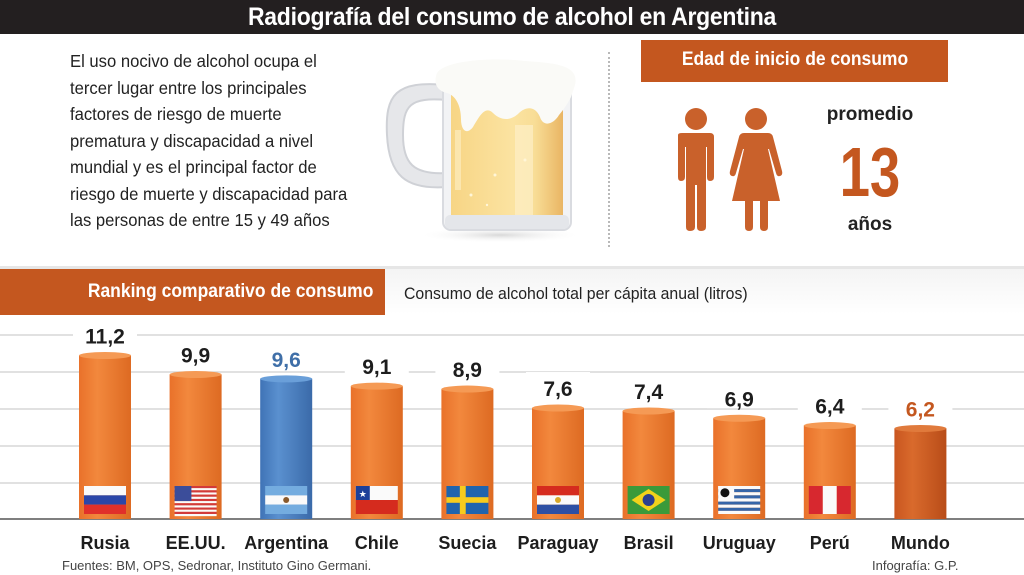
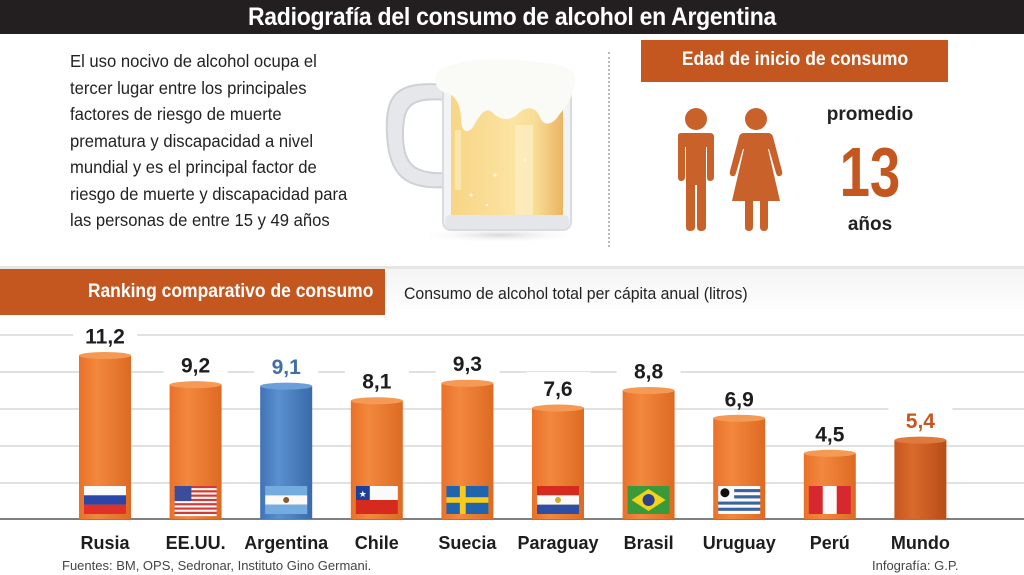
EE.UU.: 9,9 -> 9,2
Argentina: 9,6 -> 9,1
Chile: 9,1 -> 8,1
Suecia: 8,9 -> 9,3
Brasil: 7,4 -> 8,8
Perú: 6,4 -> 4,5
Mundo: 6,2 -> 5,4
